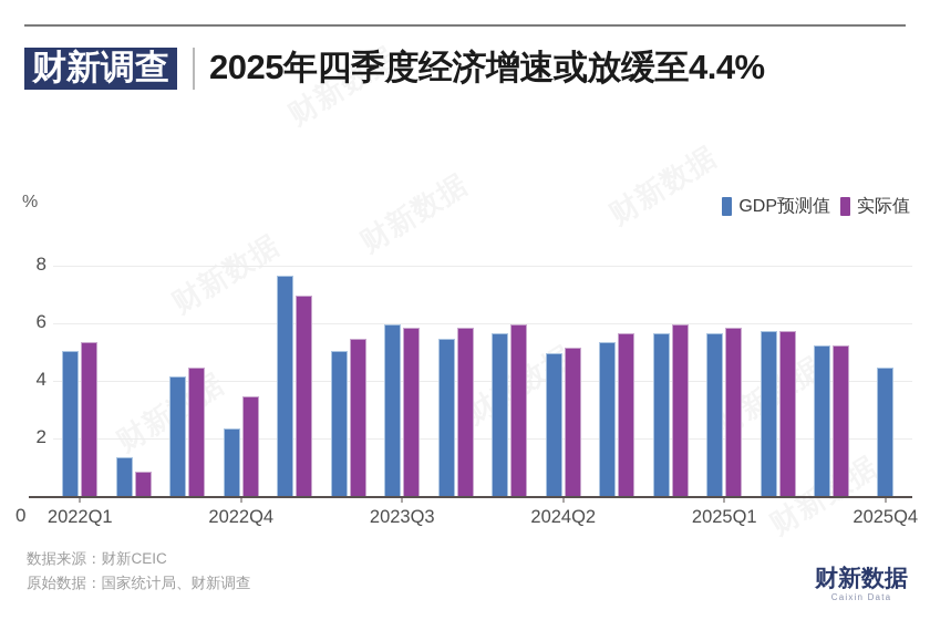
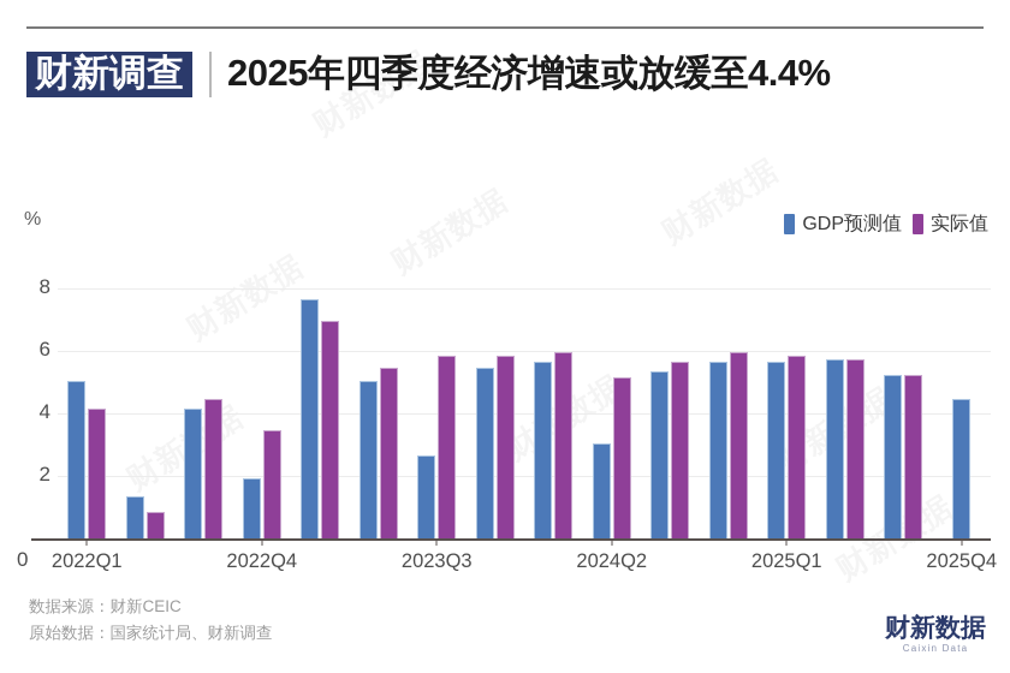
实际值/2022Q1: 5.3 -> 4.1
GDP预测值/2022Q4: 2.3 -> 1.9
GDP预测值/2023Q3: 5.9 -> 2.6
GDP预测值/2024Q2: 4.9 -> 3.0
